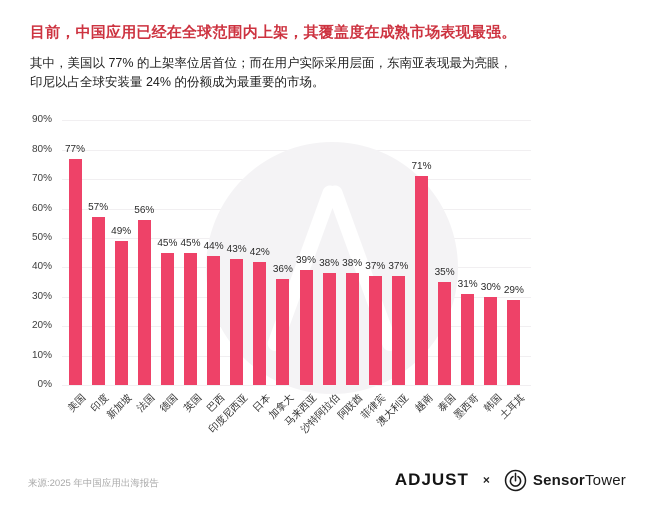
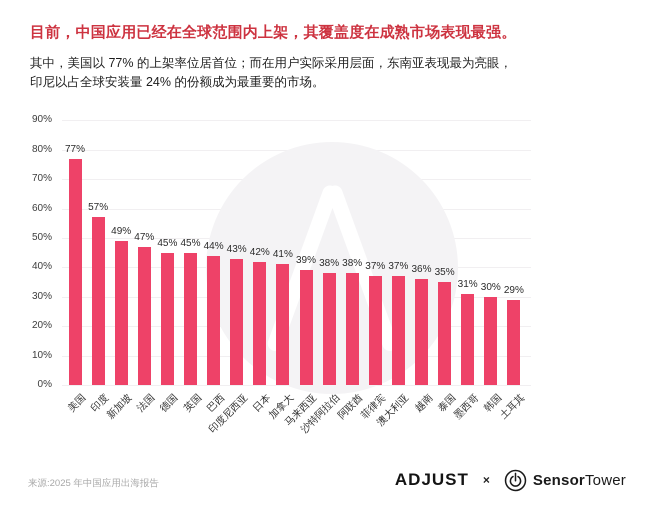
法国: 56% -> 47%
加拿大: 36% -> 41%
越南: 71% -> 36%
